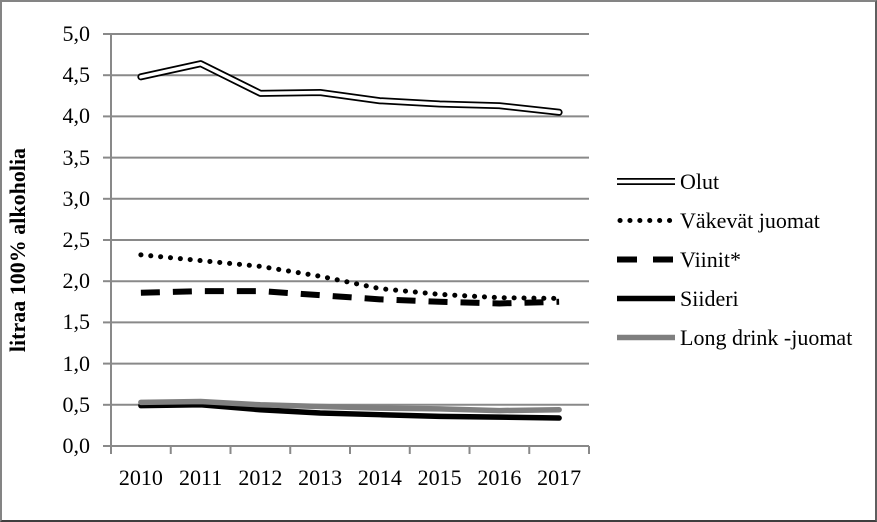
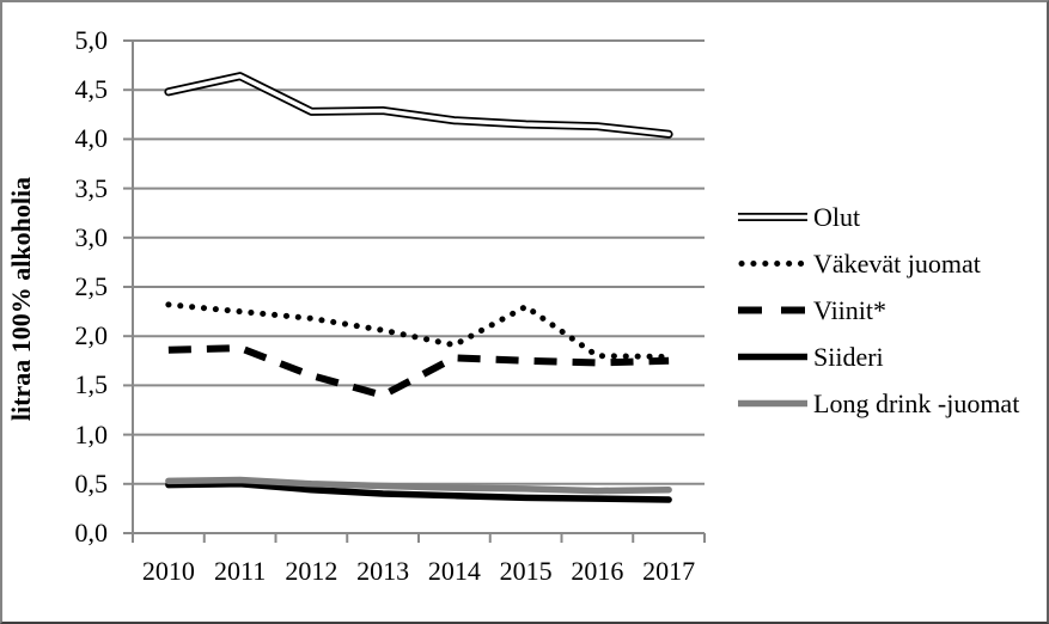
Viinit*/2012: 1,9 -> 1,6
Viinit*/2013: 1,8 -> 1,4
Väkevät juomat/2015: 1,8 -> 2,3
